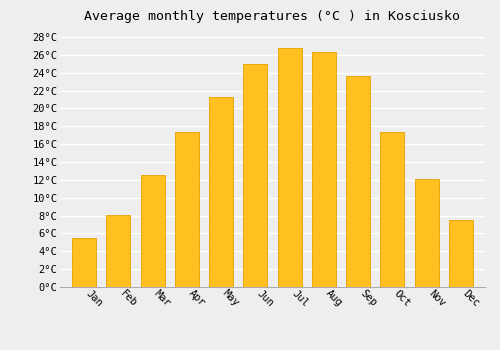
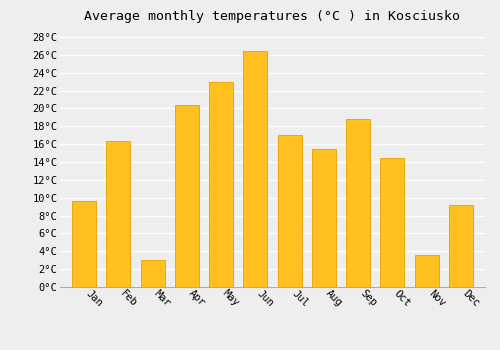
Jan: 5.5°C -> 9.6°C
Feb: 8.1°C -> 16.4°C
Mar: 12.5°C -> 3.0°C
Apr: 17.3°C -> 20.4°C
May: 21.3°C -> 23.0°C
Jun: 25.0°C -> 26.4°C
Jul: 26.8°C -> 17.0°C
Aug: 26.3°C -> 15.4°C
Sep: 23.6°C -> 18.8°C
Oct: 17.4°C -> 14.4°C
Nov: 12.1°C -> 3.6°C
Dec: 7.5°C -> 9.2°C
